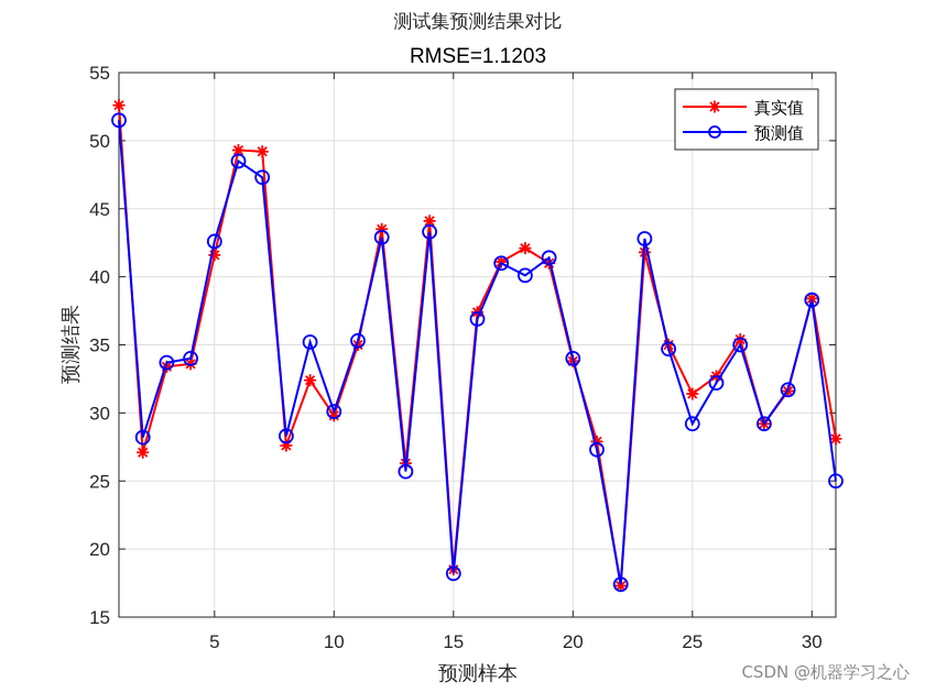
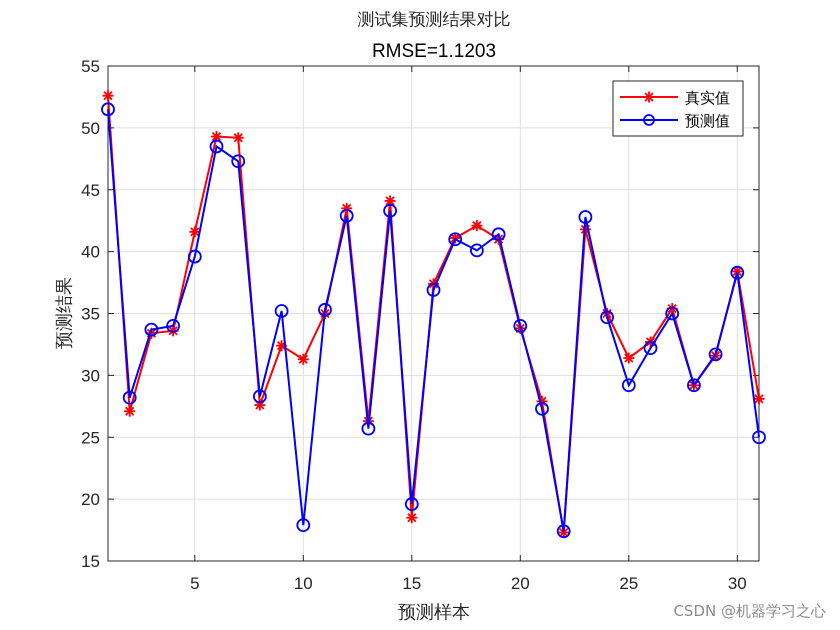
预测值/5: 42.6 -> 39.6
真实值/10: 29.8 -> 31.3
预测值/10: 30.1 -> 17.9
预测值/15: 18.2 -> 19.6
